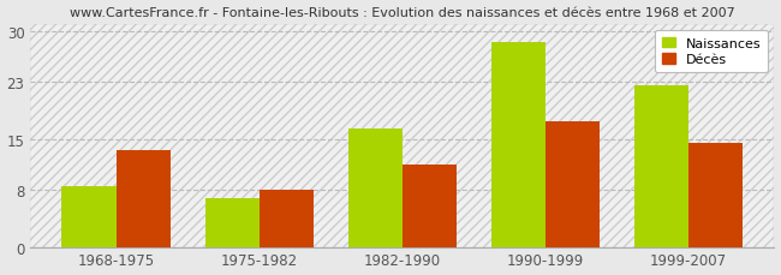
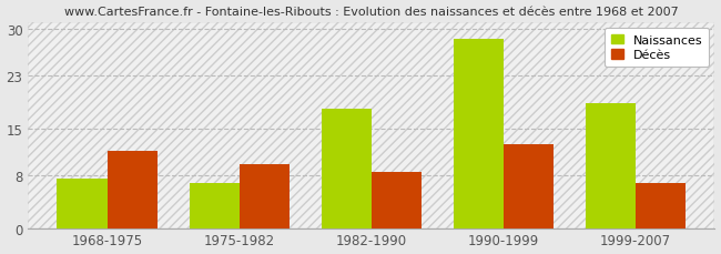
Naissances/1968-1975: 8.5 -> 7.4
Décès/1968-1975: 13.5 -> 11.6
Décès/1975-1982: 8.0 -> 9.6
Naissances/1982-1990: 16.5 -> 18.0
Décès/1982-1990: 11.5 -> 8.4
Décès/1990-1999: 17.5 -> 12.6
Naissances/1999-2007: 22.5 -> 18.8
Décès/1999-2007: 14.5 -> 6.8
